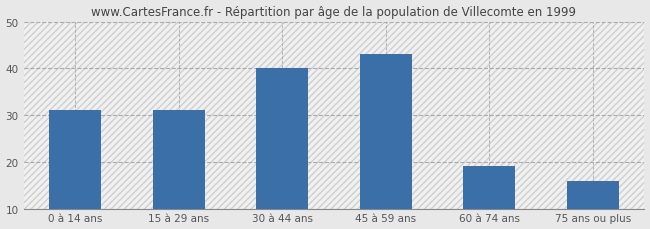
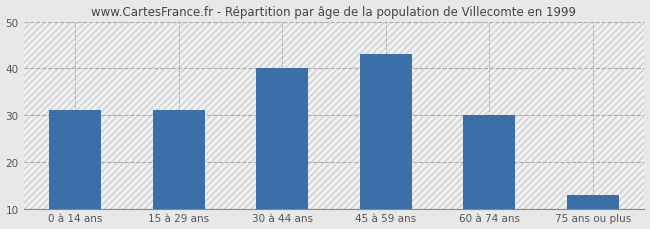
60 à 74 ans: 19 -> 30
75 ans ou plus: 16 -> 13
